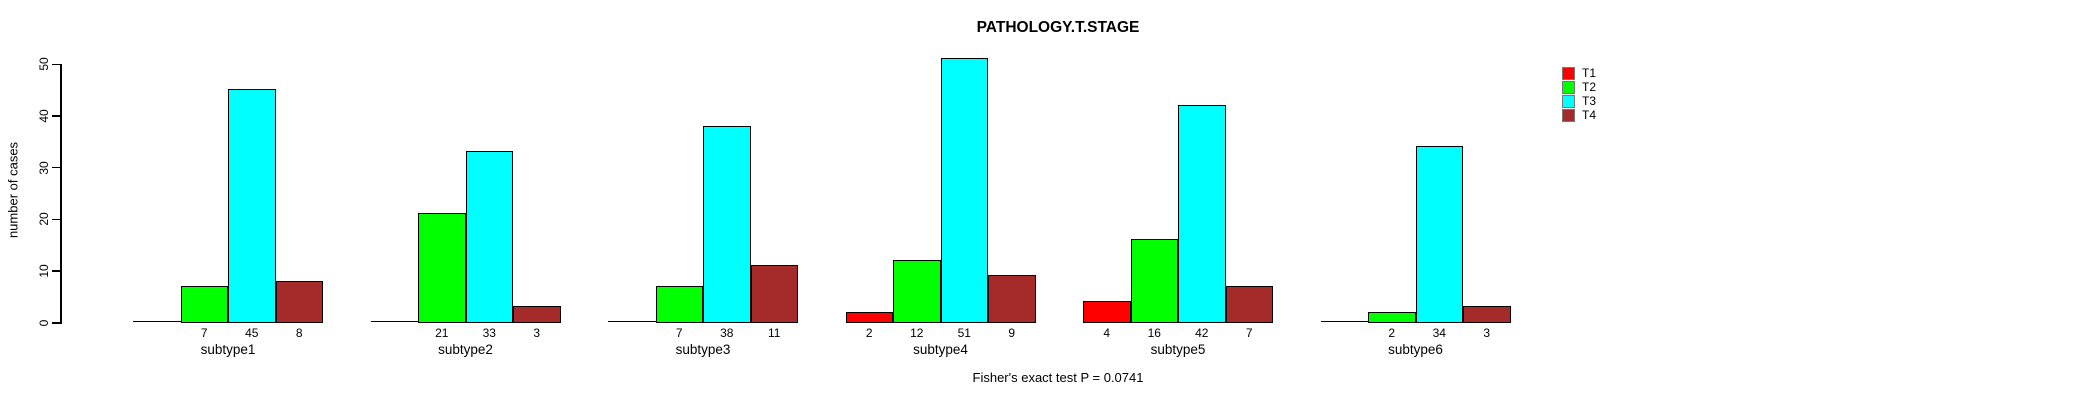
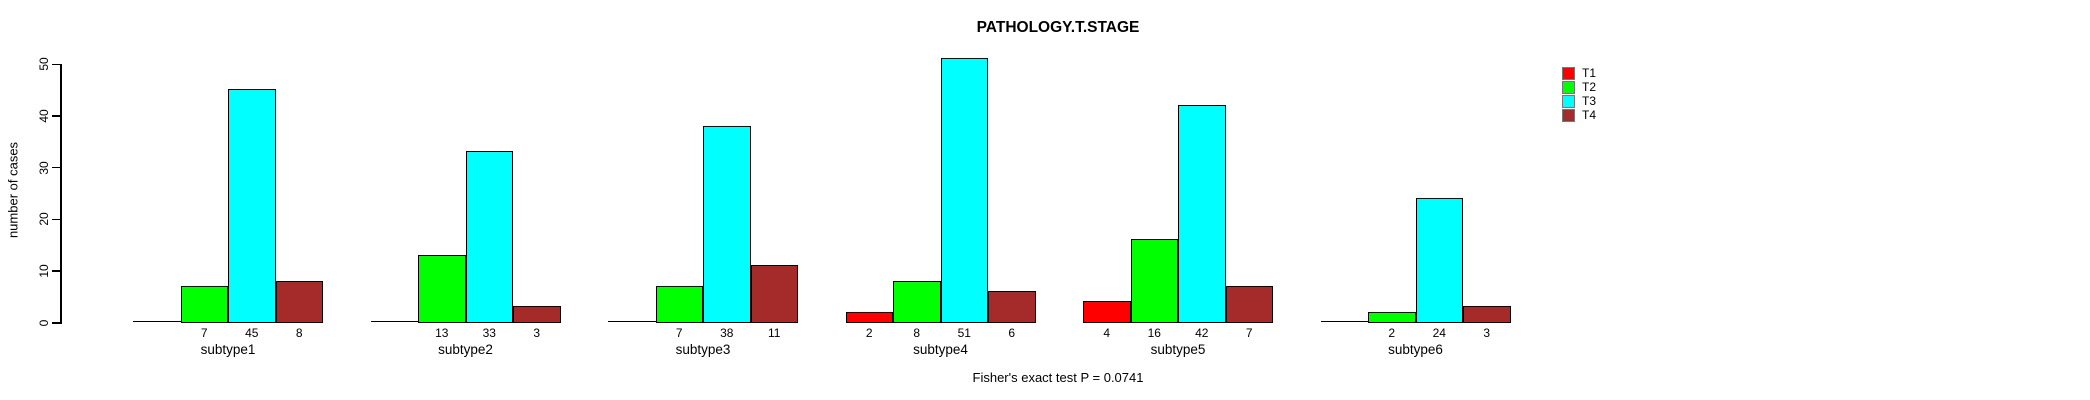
T2/subtype2: 21 -> 13
T2/subtype4: 12 -> 8
T4/subtype4: 9 -> 6
T3/subtype6: 34 -> 24
